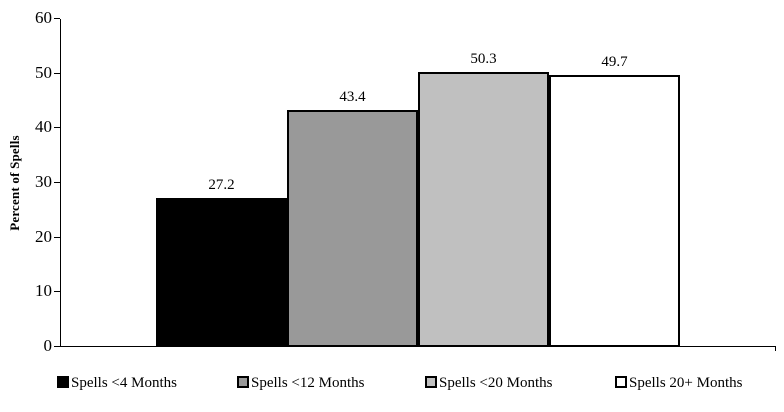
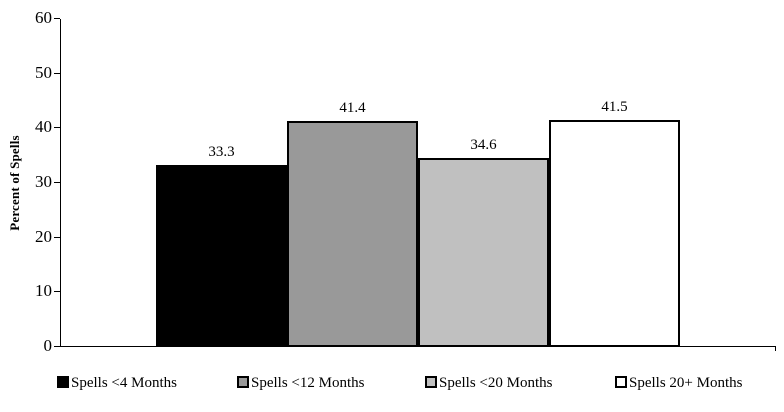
Spells <4 Months: 27.2 -> 33.3
Spells <12 Months: 43.4 -> 41.4
Spells <20 Months: 50.3 -> 34.6
Spells 20+ Months: 49.7 -> 41.5
